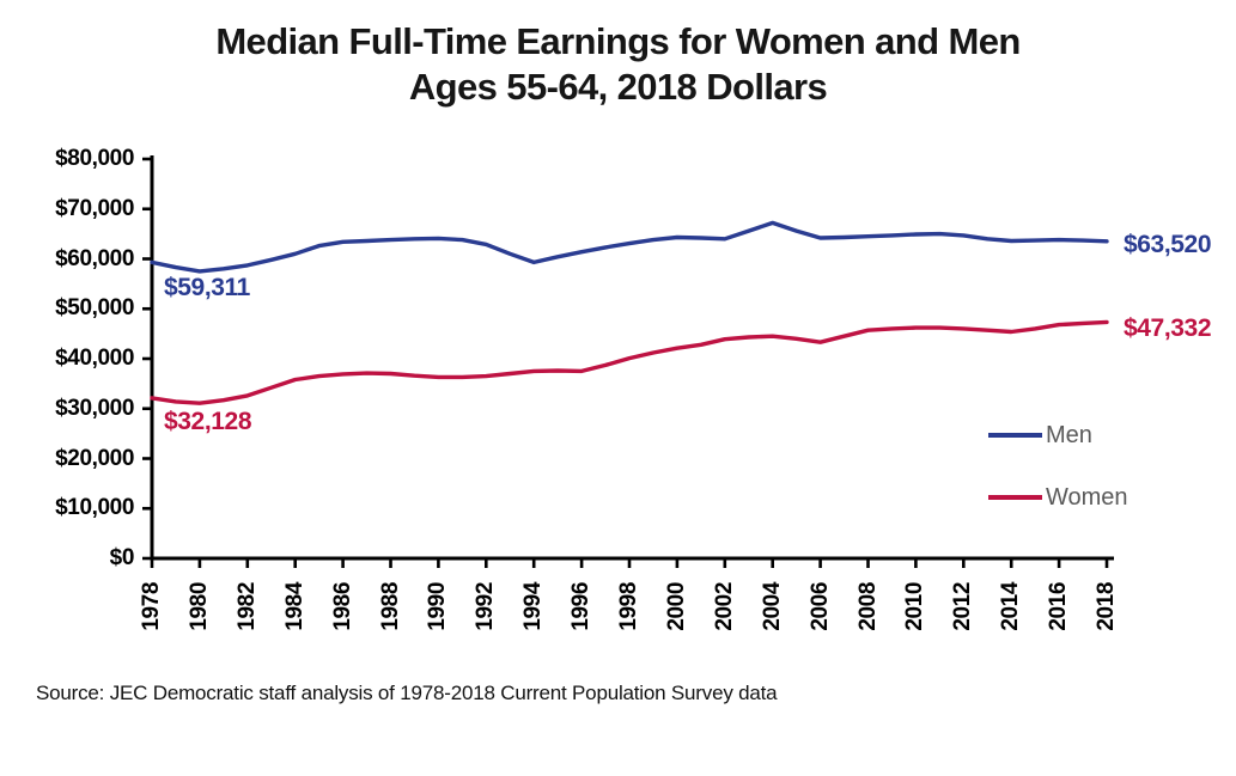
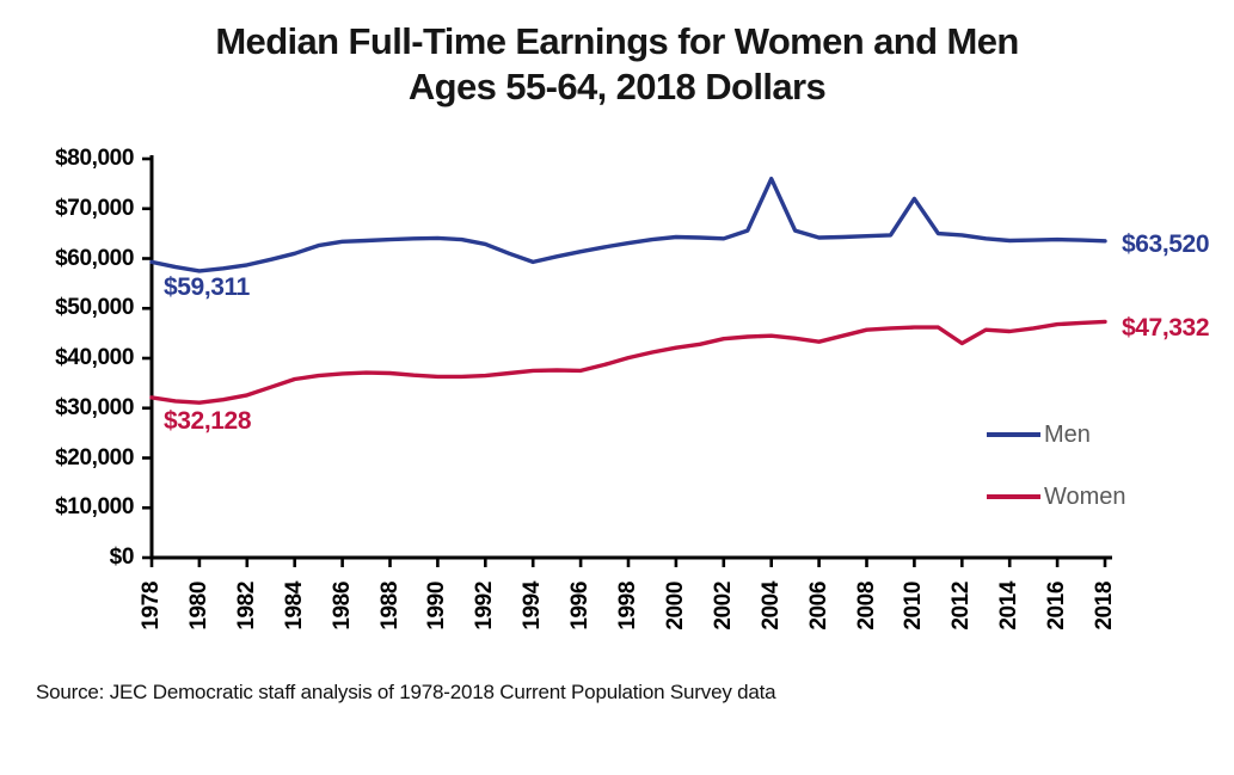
Men/2004: $67000 -> $76000
Men/2010: $65000 -> $72000
Women/2012: $46000 -> $43000
